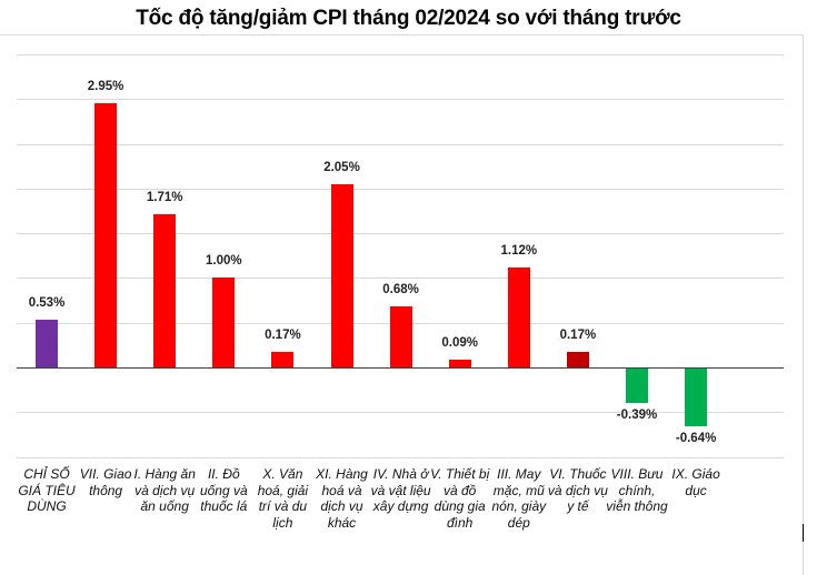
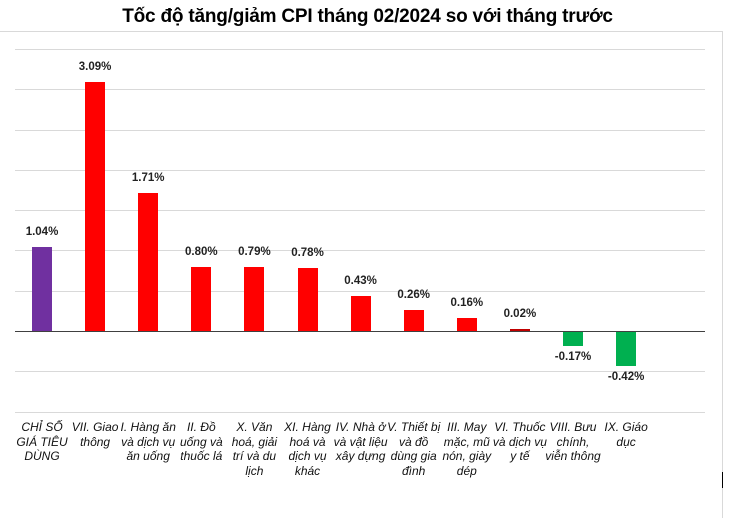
CHỈ SỐ GIÁ TIÊU DÙNG: 0.53% -> 1.04%
VII. Giao thông: 2.95% -> 3.09%
II. Đồ uống và thuốc lá: 1.00% -> 0.80%
X. Văn hoá, giải trí và du lịch: 0.17% -> 0.79%
XI. Hàng hoá và dịch vụ khác: 2.05% -> 0.78%
IV. Nhà ở và vật liệu xây dựng: 0.68% -> 0.43%
V. Thiết bị và đồ dùng gia đình: 0.09% -> 0.26%
III. May mặc, mũ nón, giày dép: 1.12% -> 0.16%
VI. Thuốc và dịch vụ y tế: 0.17% -> 0.02%
VIII. Bưu chính, viễn thông: -0.39% -> -0.17%
IX. Giáo dục: -0.64% -> -0.42%
